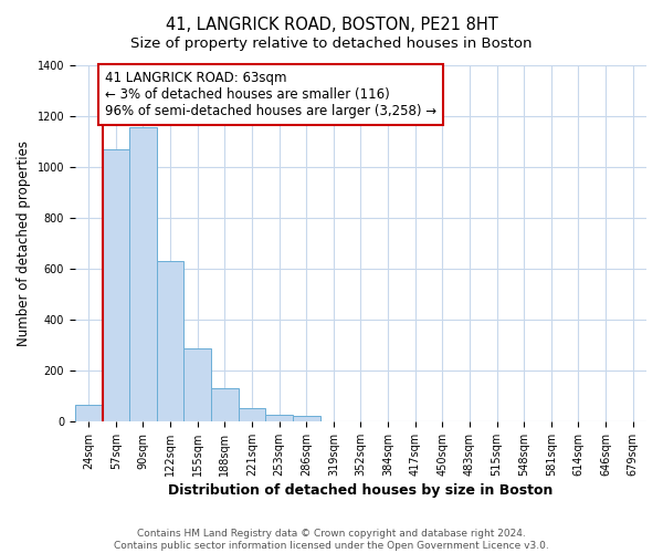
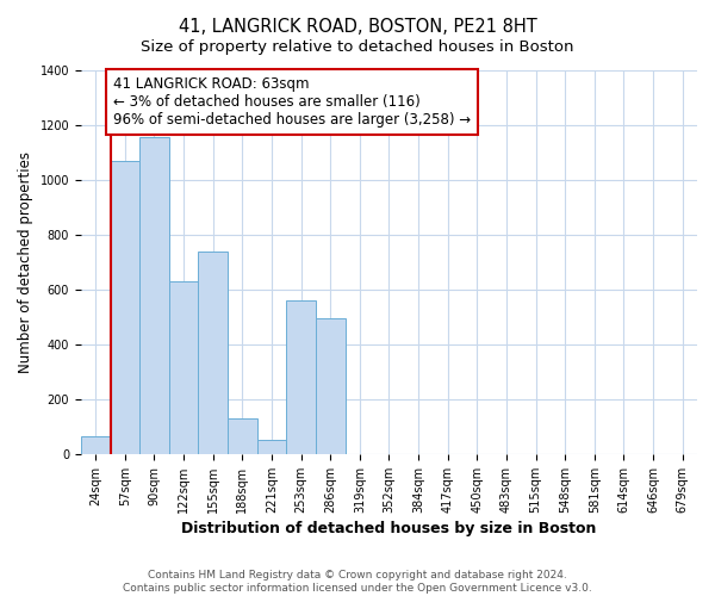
155sqm: 285 -> 740
253sqm: 25 -> 560
286sqm: 20 -> 495
